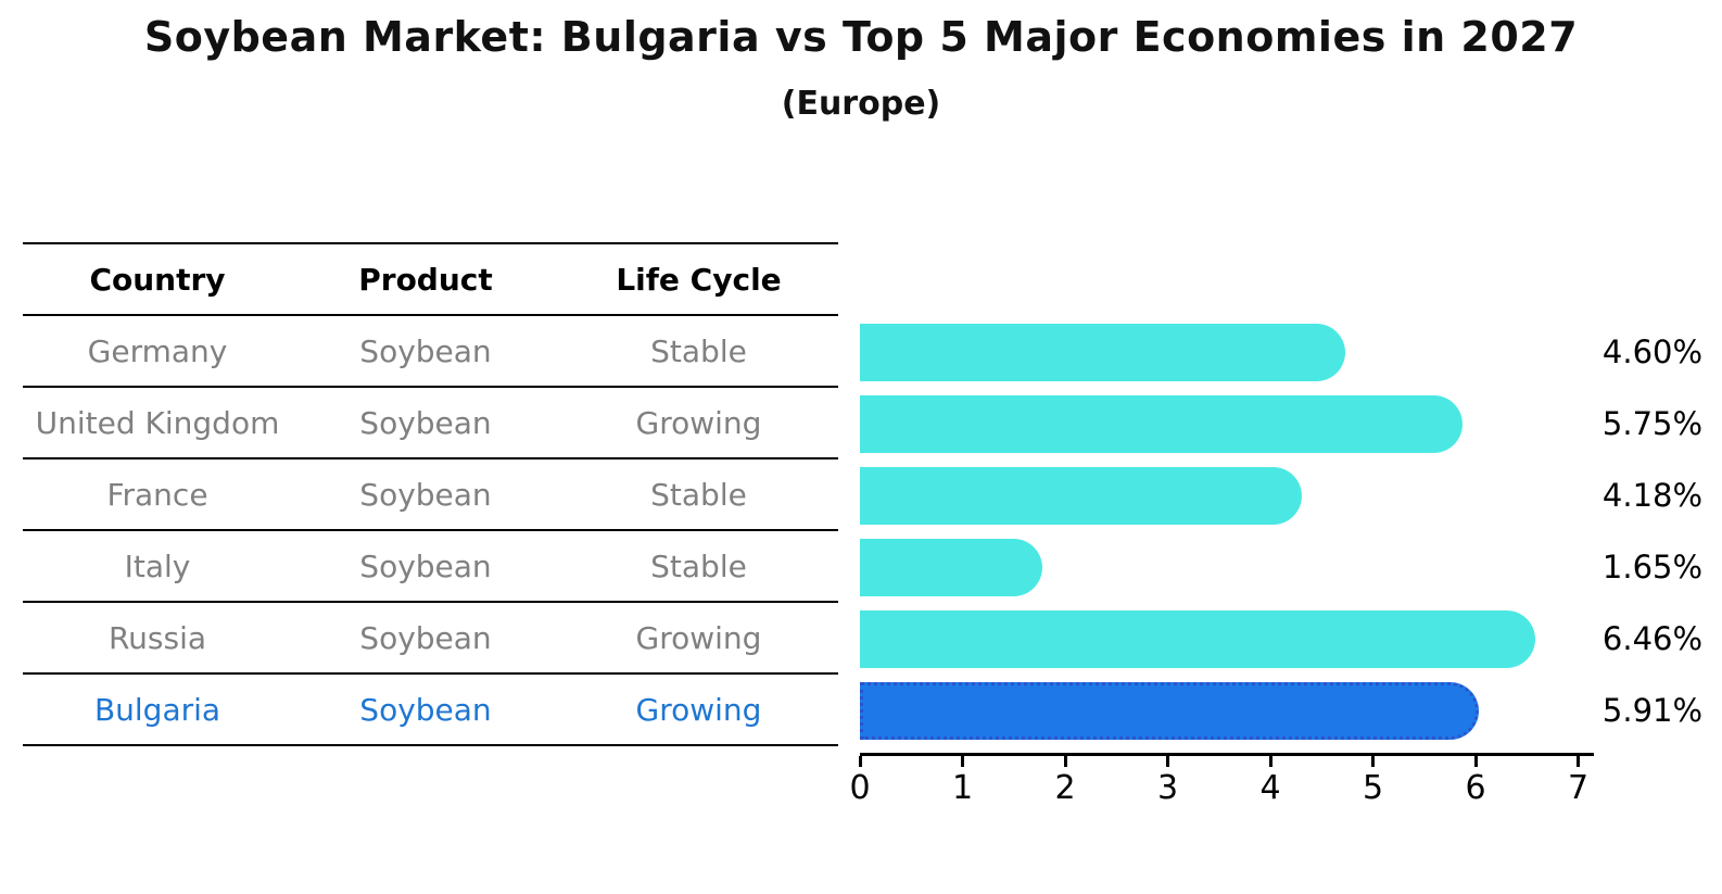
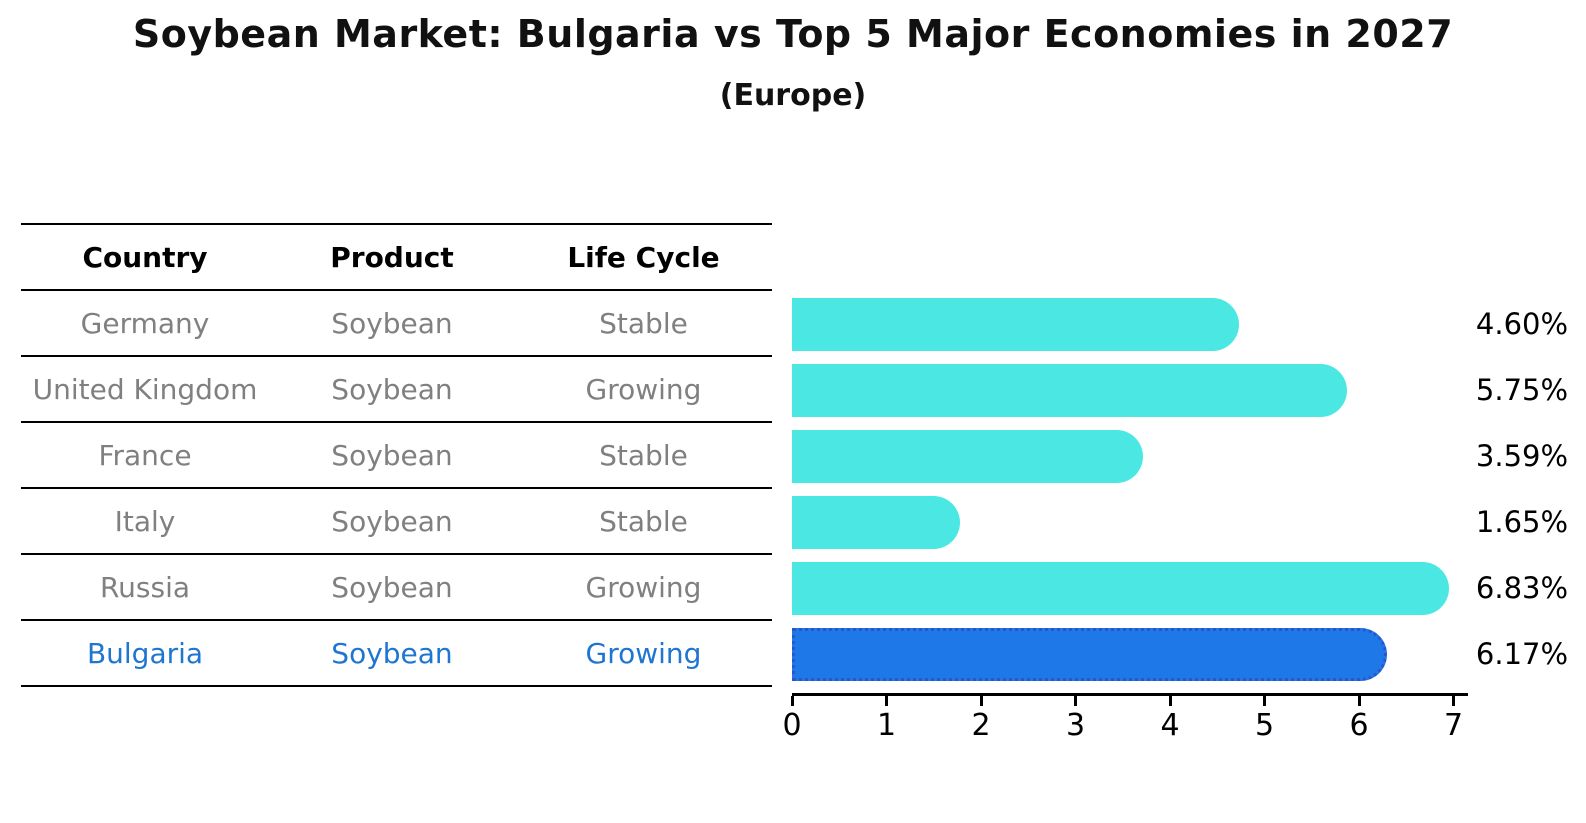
France: 4.18% -> 3.59%
Russia: 6.46% -> 6.83%
Bulgaria: 5.91% -> 6.17%
